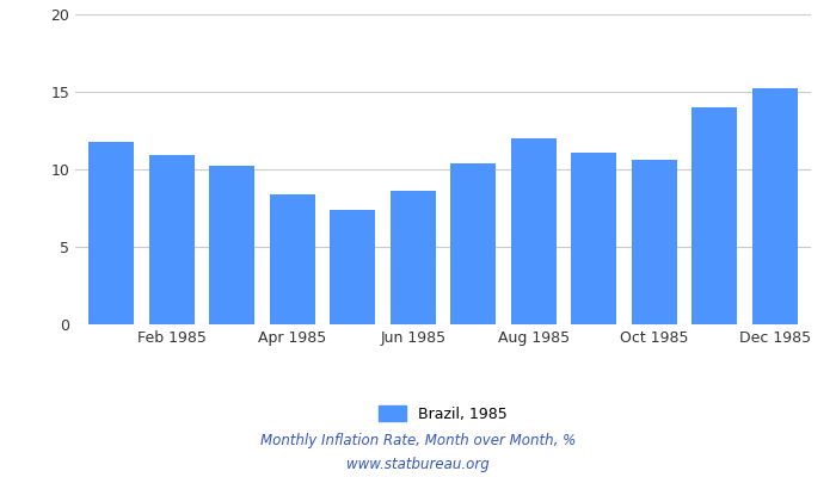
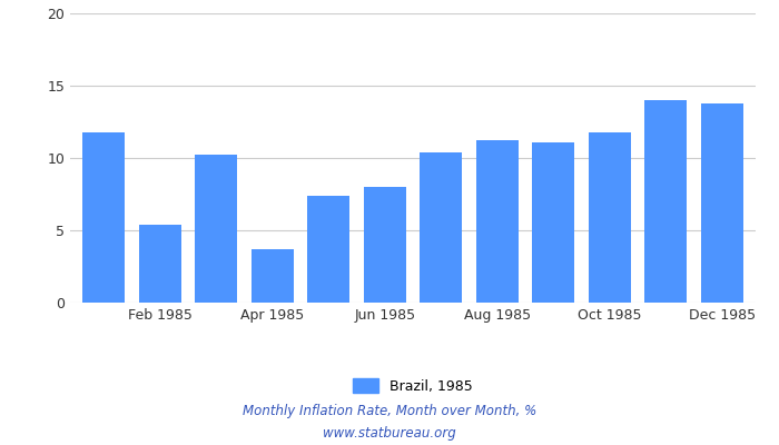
Feb 1985: 10.9 -> 5.4
Apr 1985: 8.4 -> 3.7
Jun 1985: 8.6 -> 8.0
Aug 1985: 12.0 -> 11.2
Oct 1985: 10.6 -> 11.8
Dec 1985: 15.2 -> 13.8
